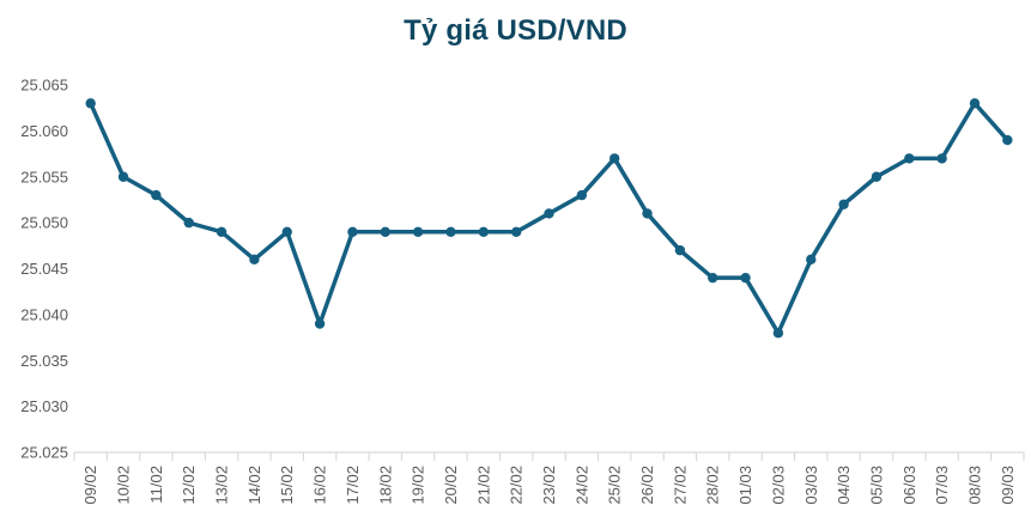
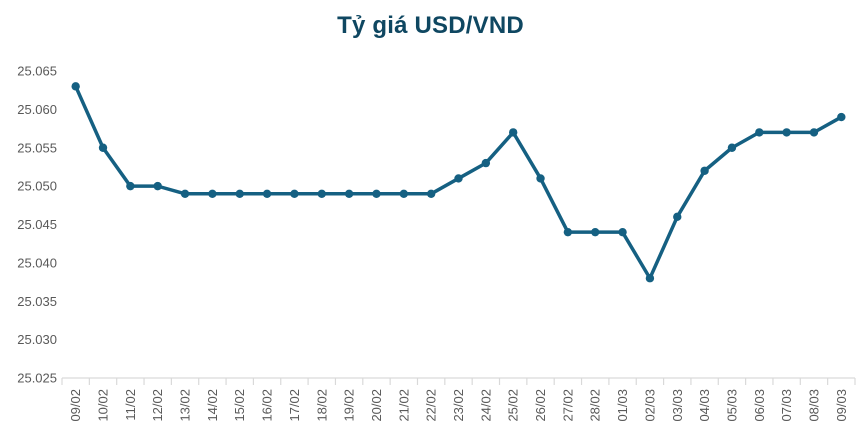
11/02: 25053 -> 25050
14/02: 25046 -> 25049
16/02: 25039 -> 25049
27/02: 25047 -> 25044
08/03: 25063 -> 25057
